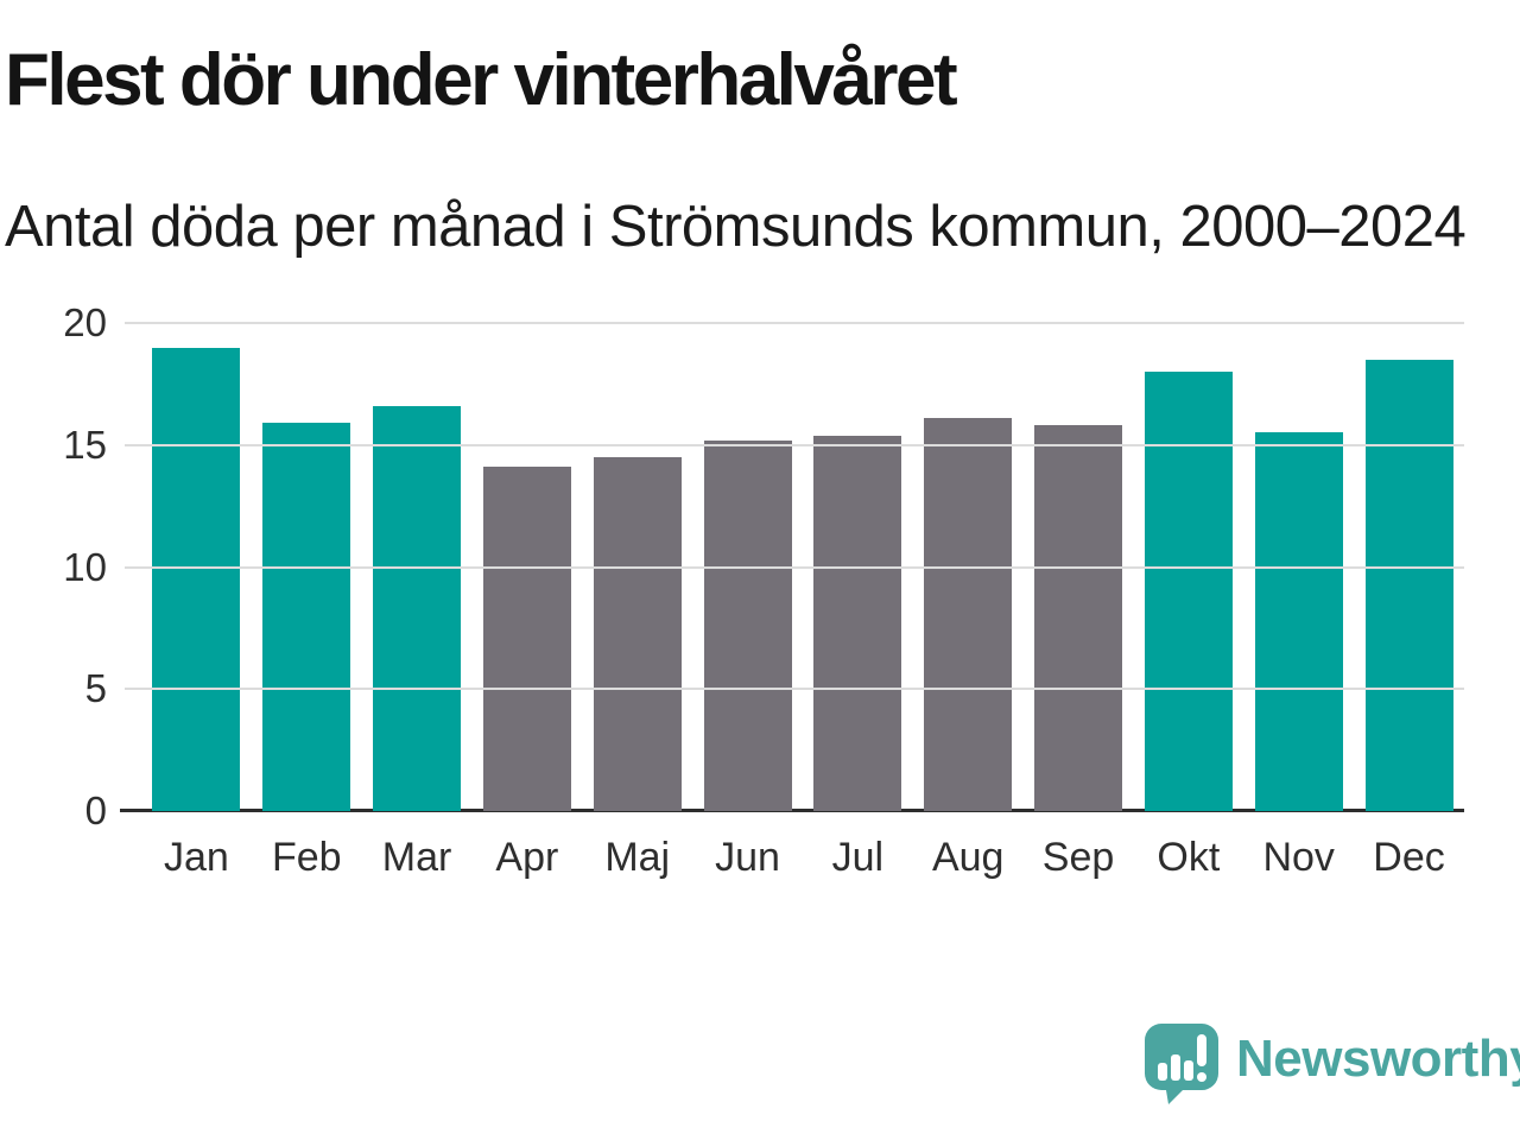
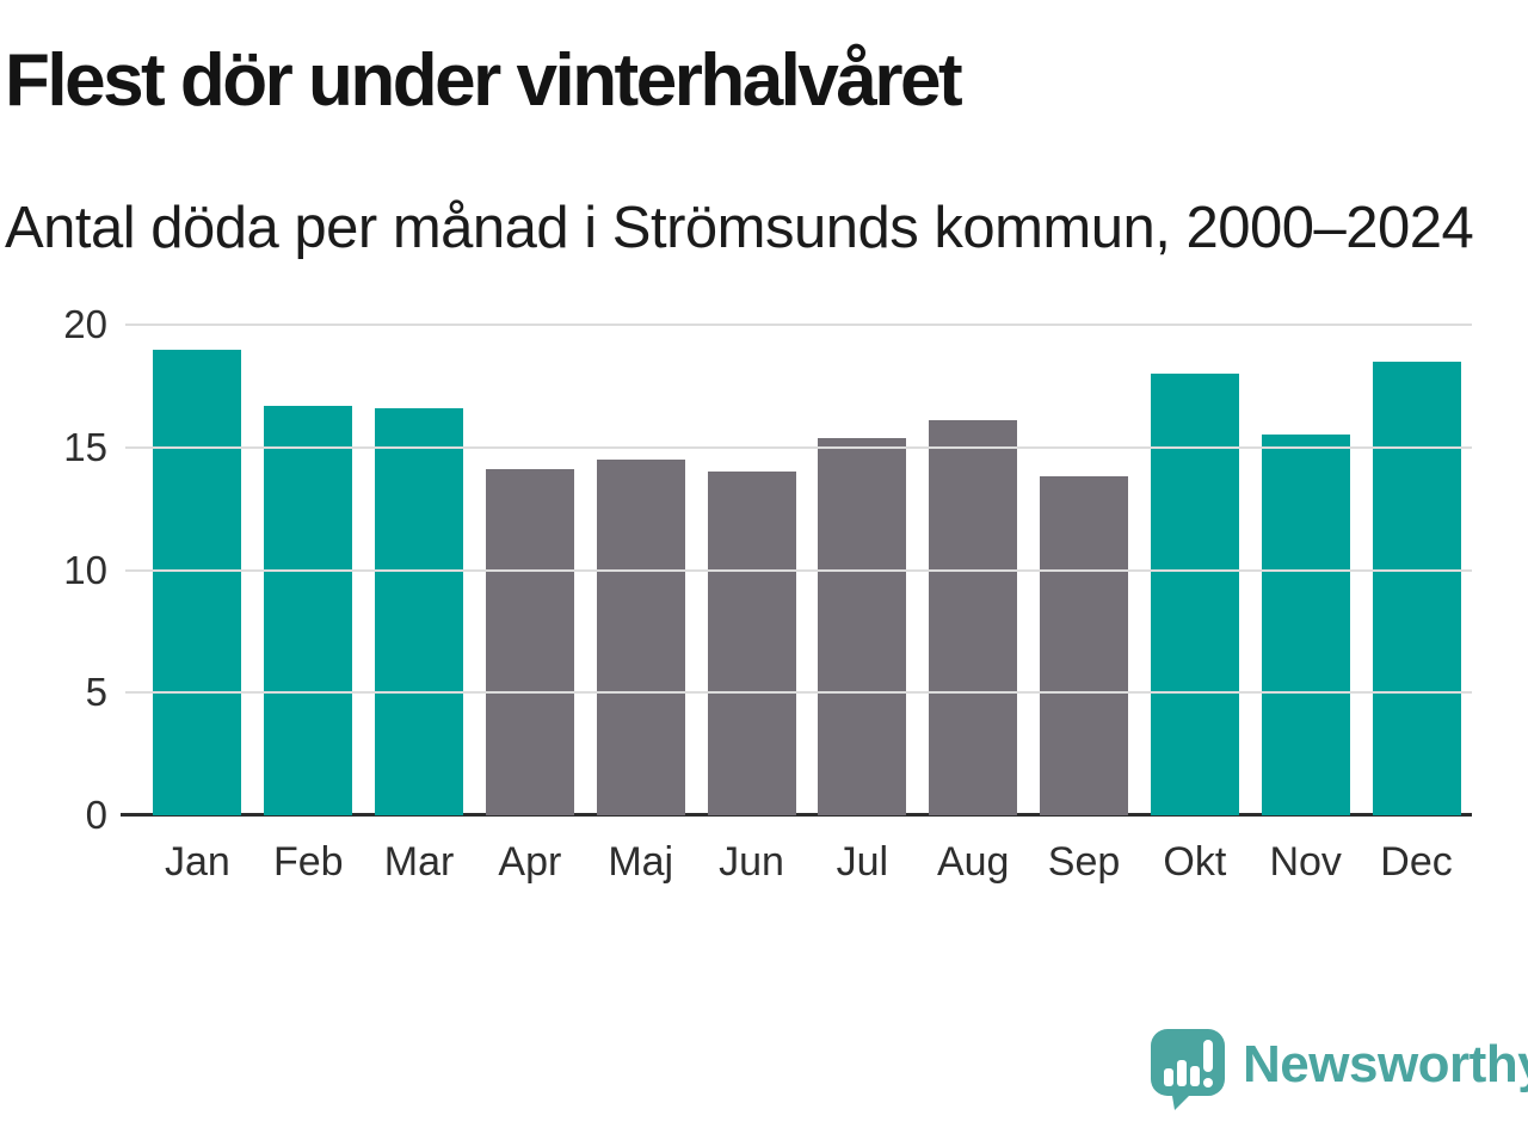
Feb: 15.9 -> 16.7
Jun: 15.2 -> 14.0
Sep: 15.8 -> 13.8
